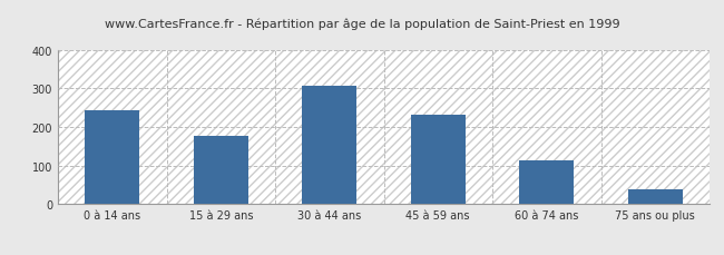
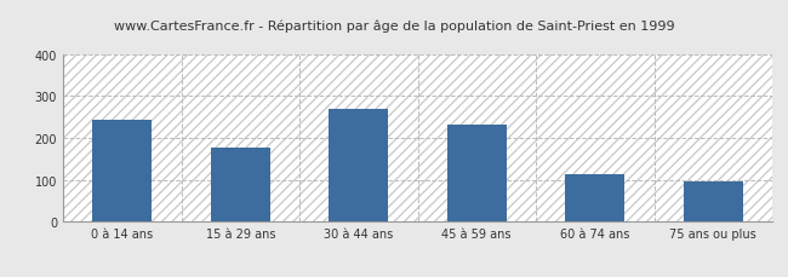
30 à 44 ans: 306 -> 270
75 ans ou plus: 37 -> 95
